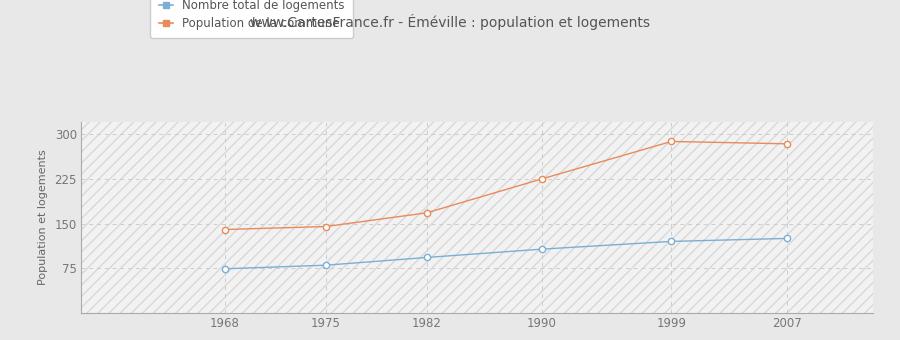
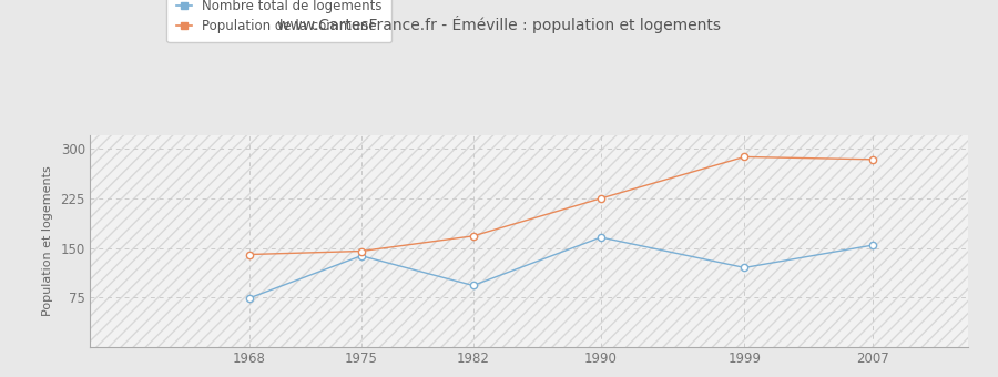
Nombre total de logements/1975: 80 -> 138
Nombre total de logements/1990: 107 -> 166
Nombre total de logements/2007: 125 -> 154
